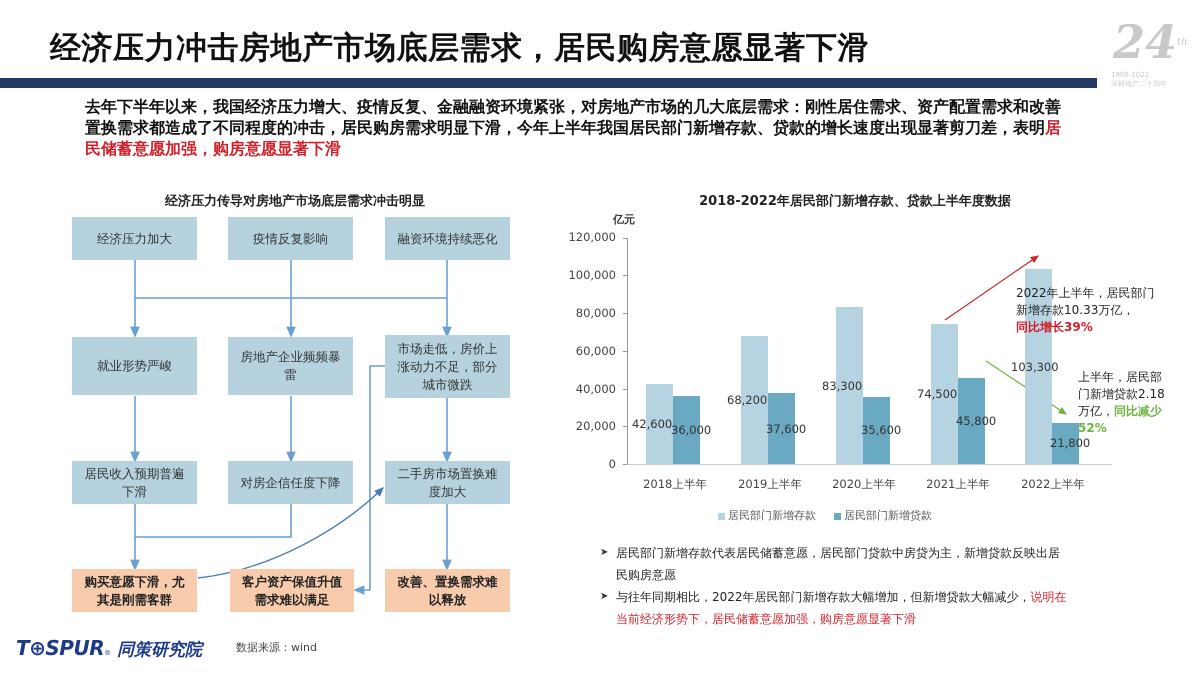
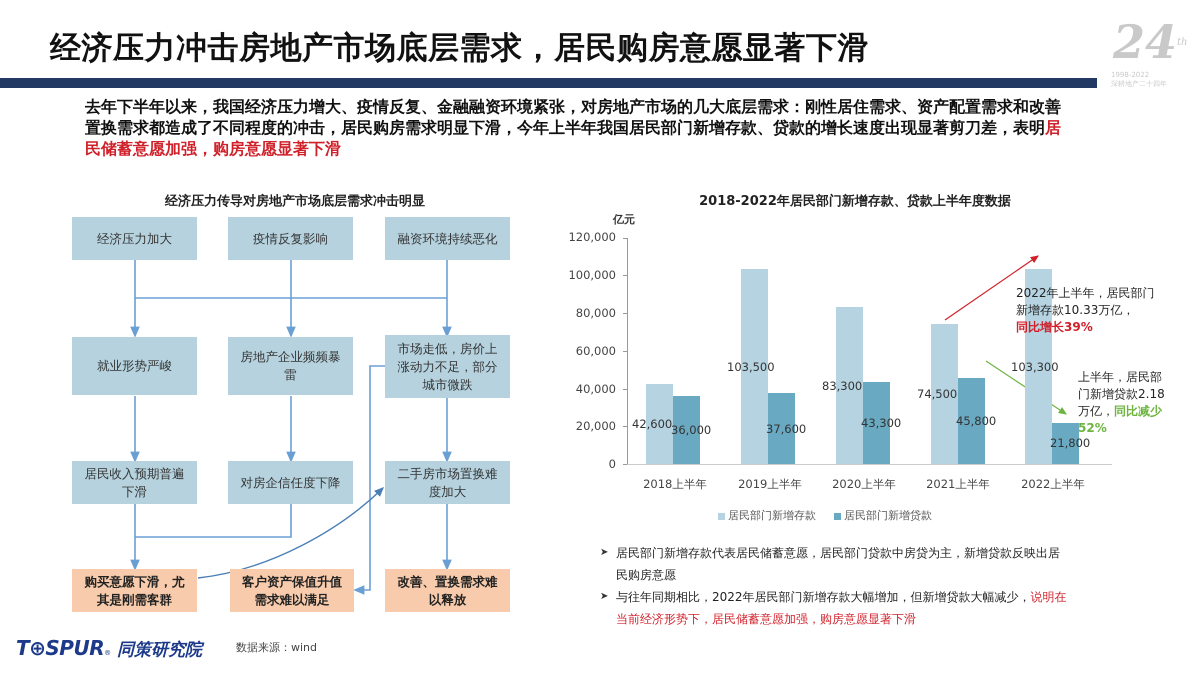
居民部门新增存款/2019上半年: 68,200 -> 103,500
居民部门新增贷款/2020上半年: 35,600 -> 43,300
